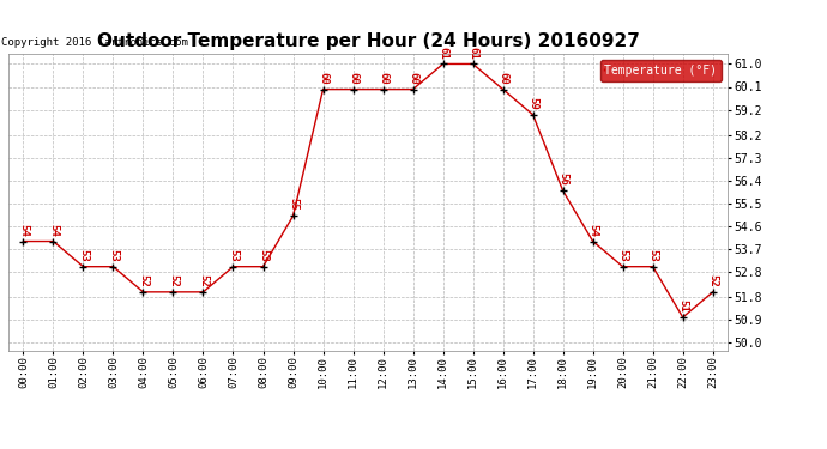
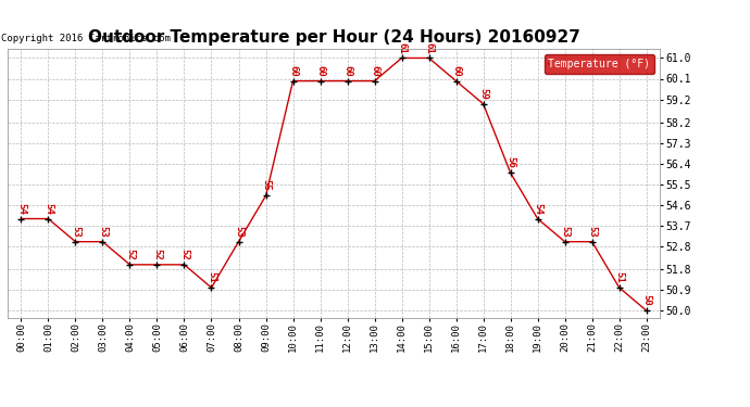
07:00: 53 -> 51
23:00: 52 -> 50
